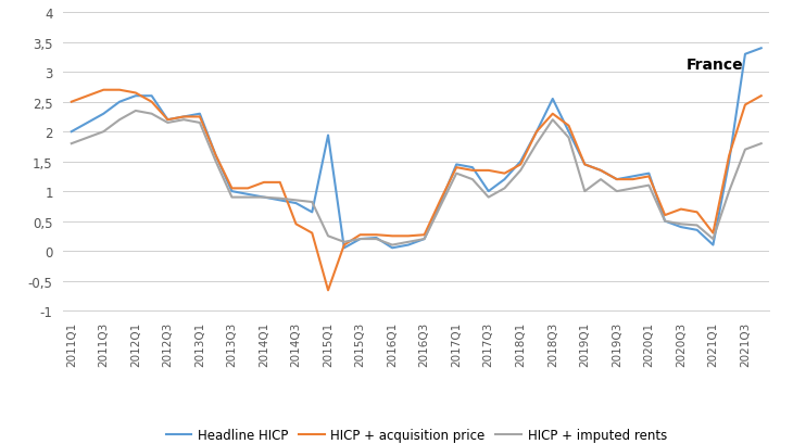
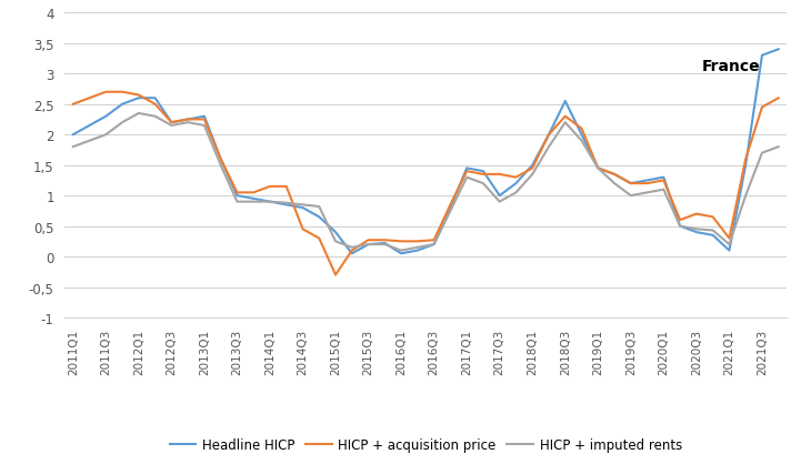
Headline HICP/2015Q1: 1,94 -> 0,40
HICP + acquisition price/2015Q1: -0,66 -> -0,30
HICP + imputed rents/2019Q1: 1,00 -> 1,45
